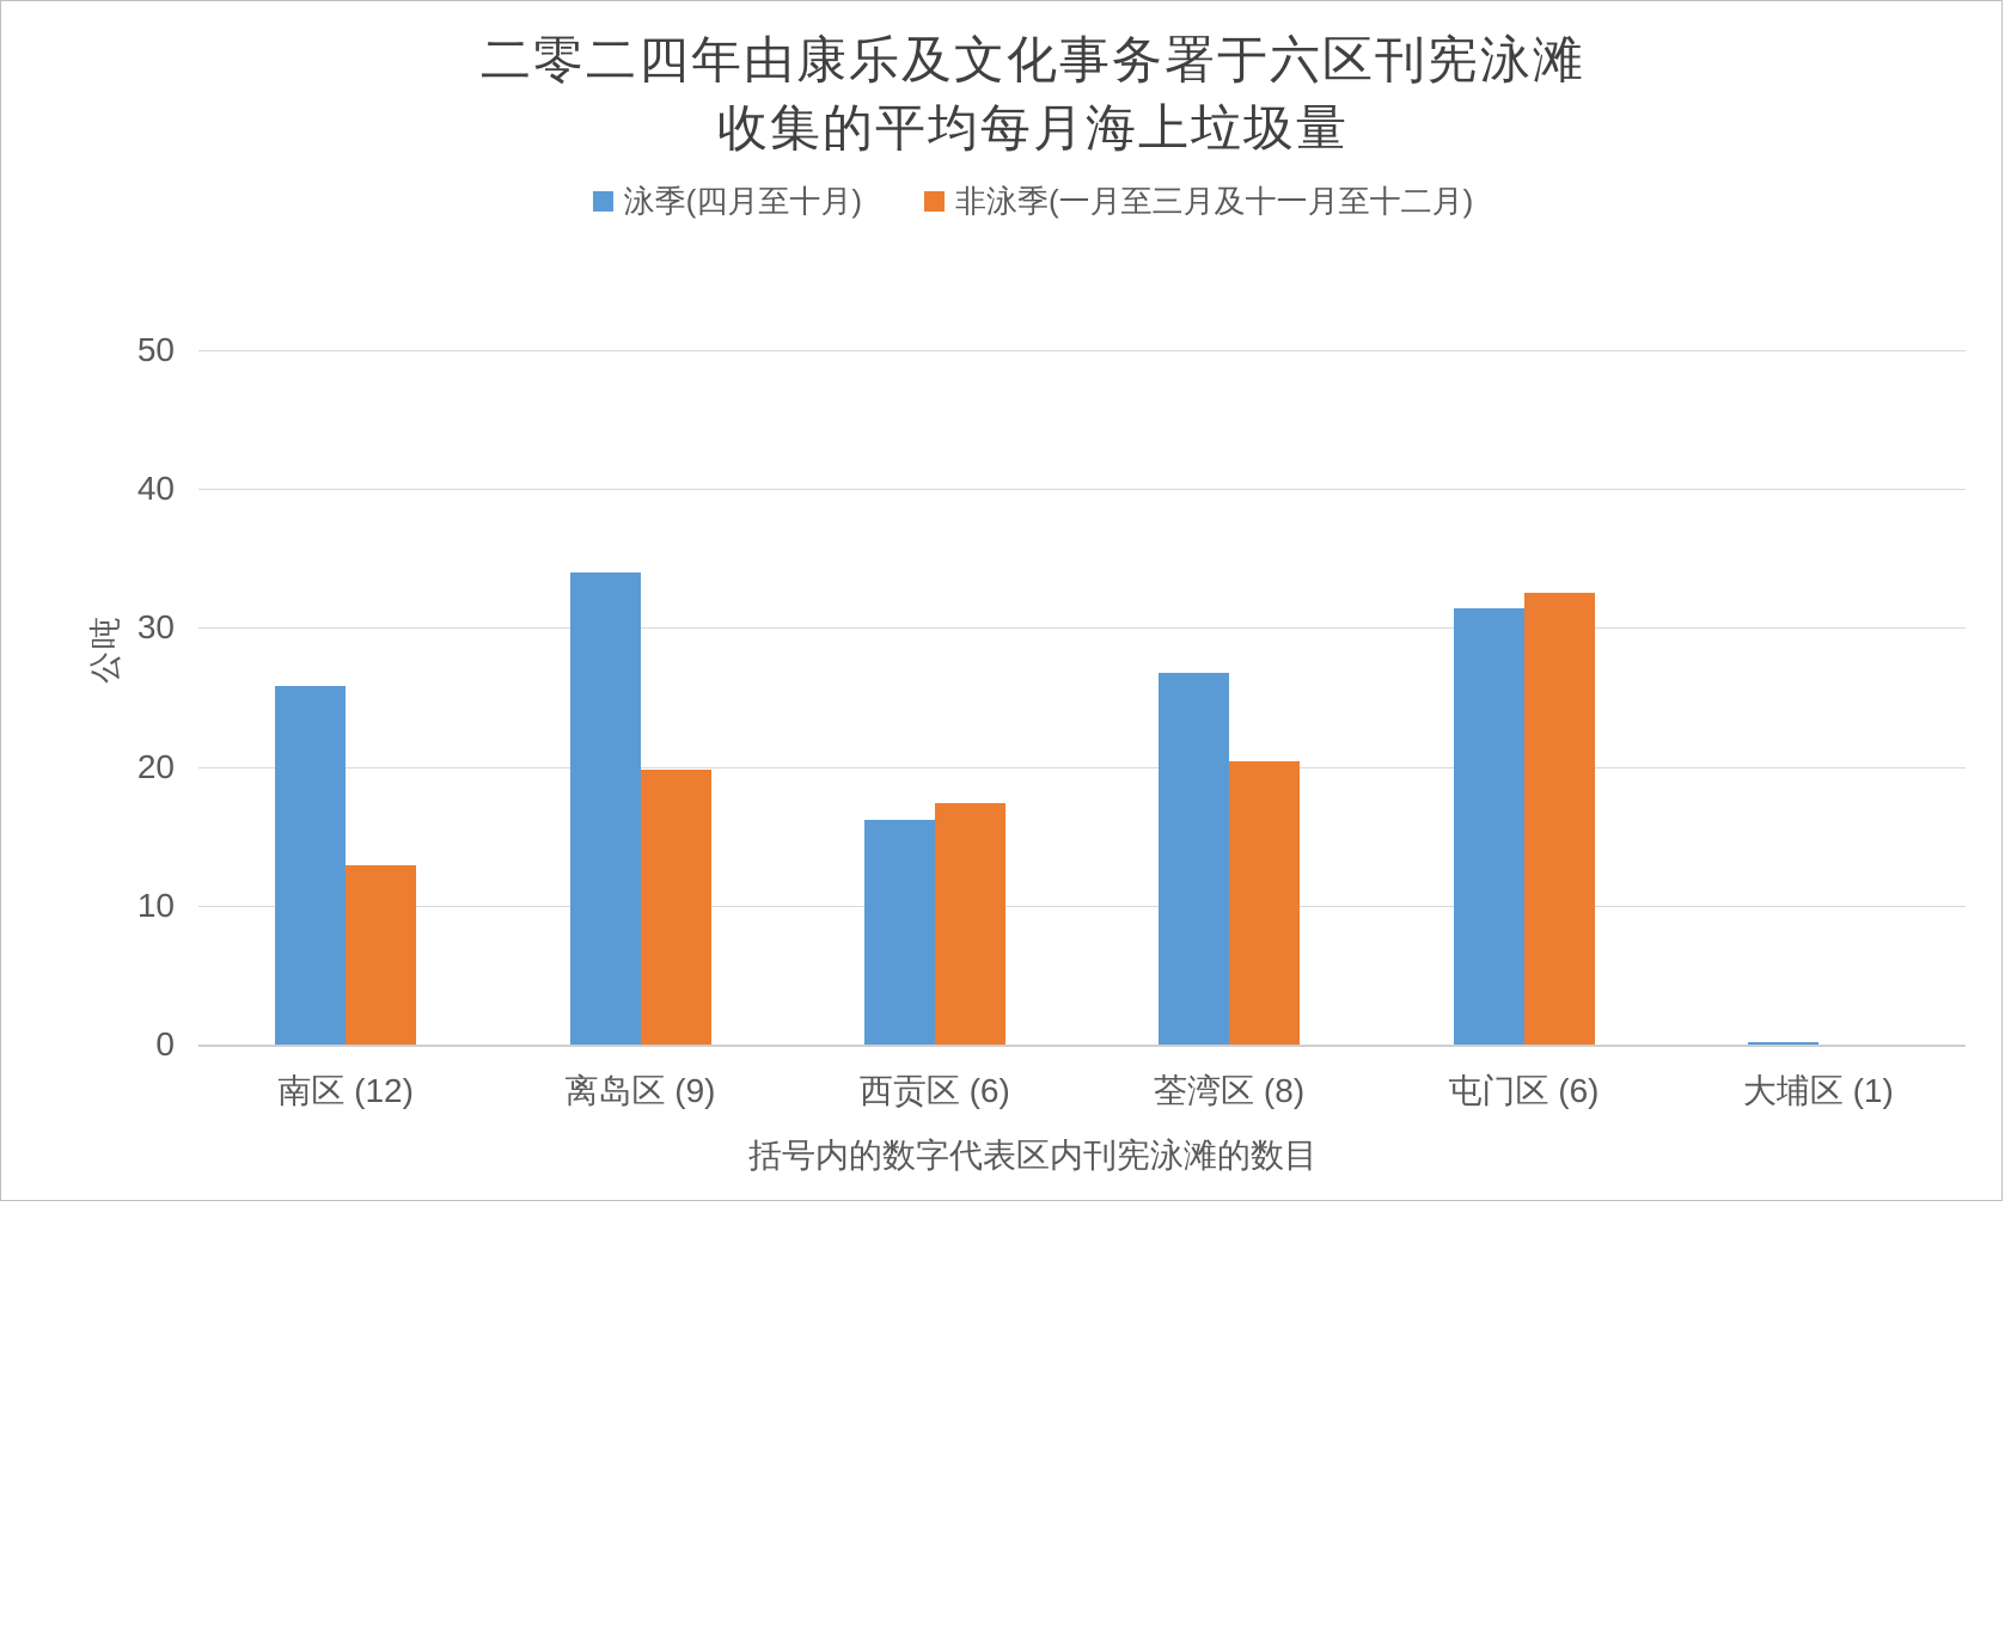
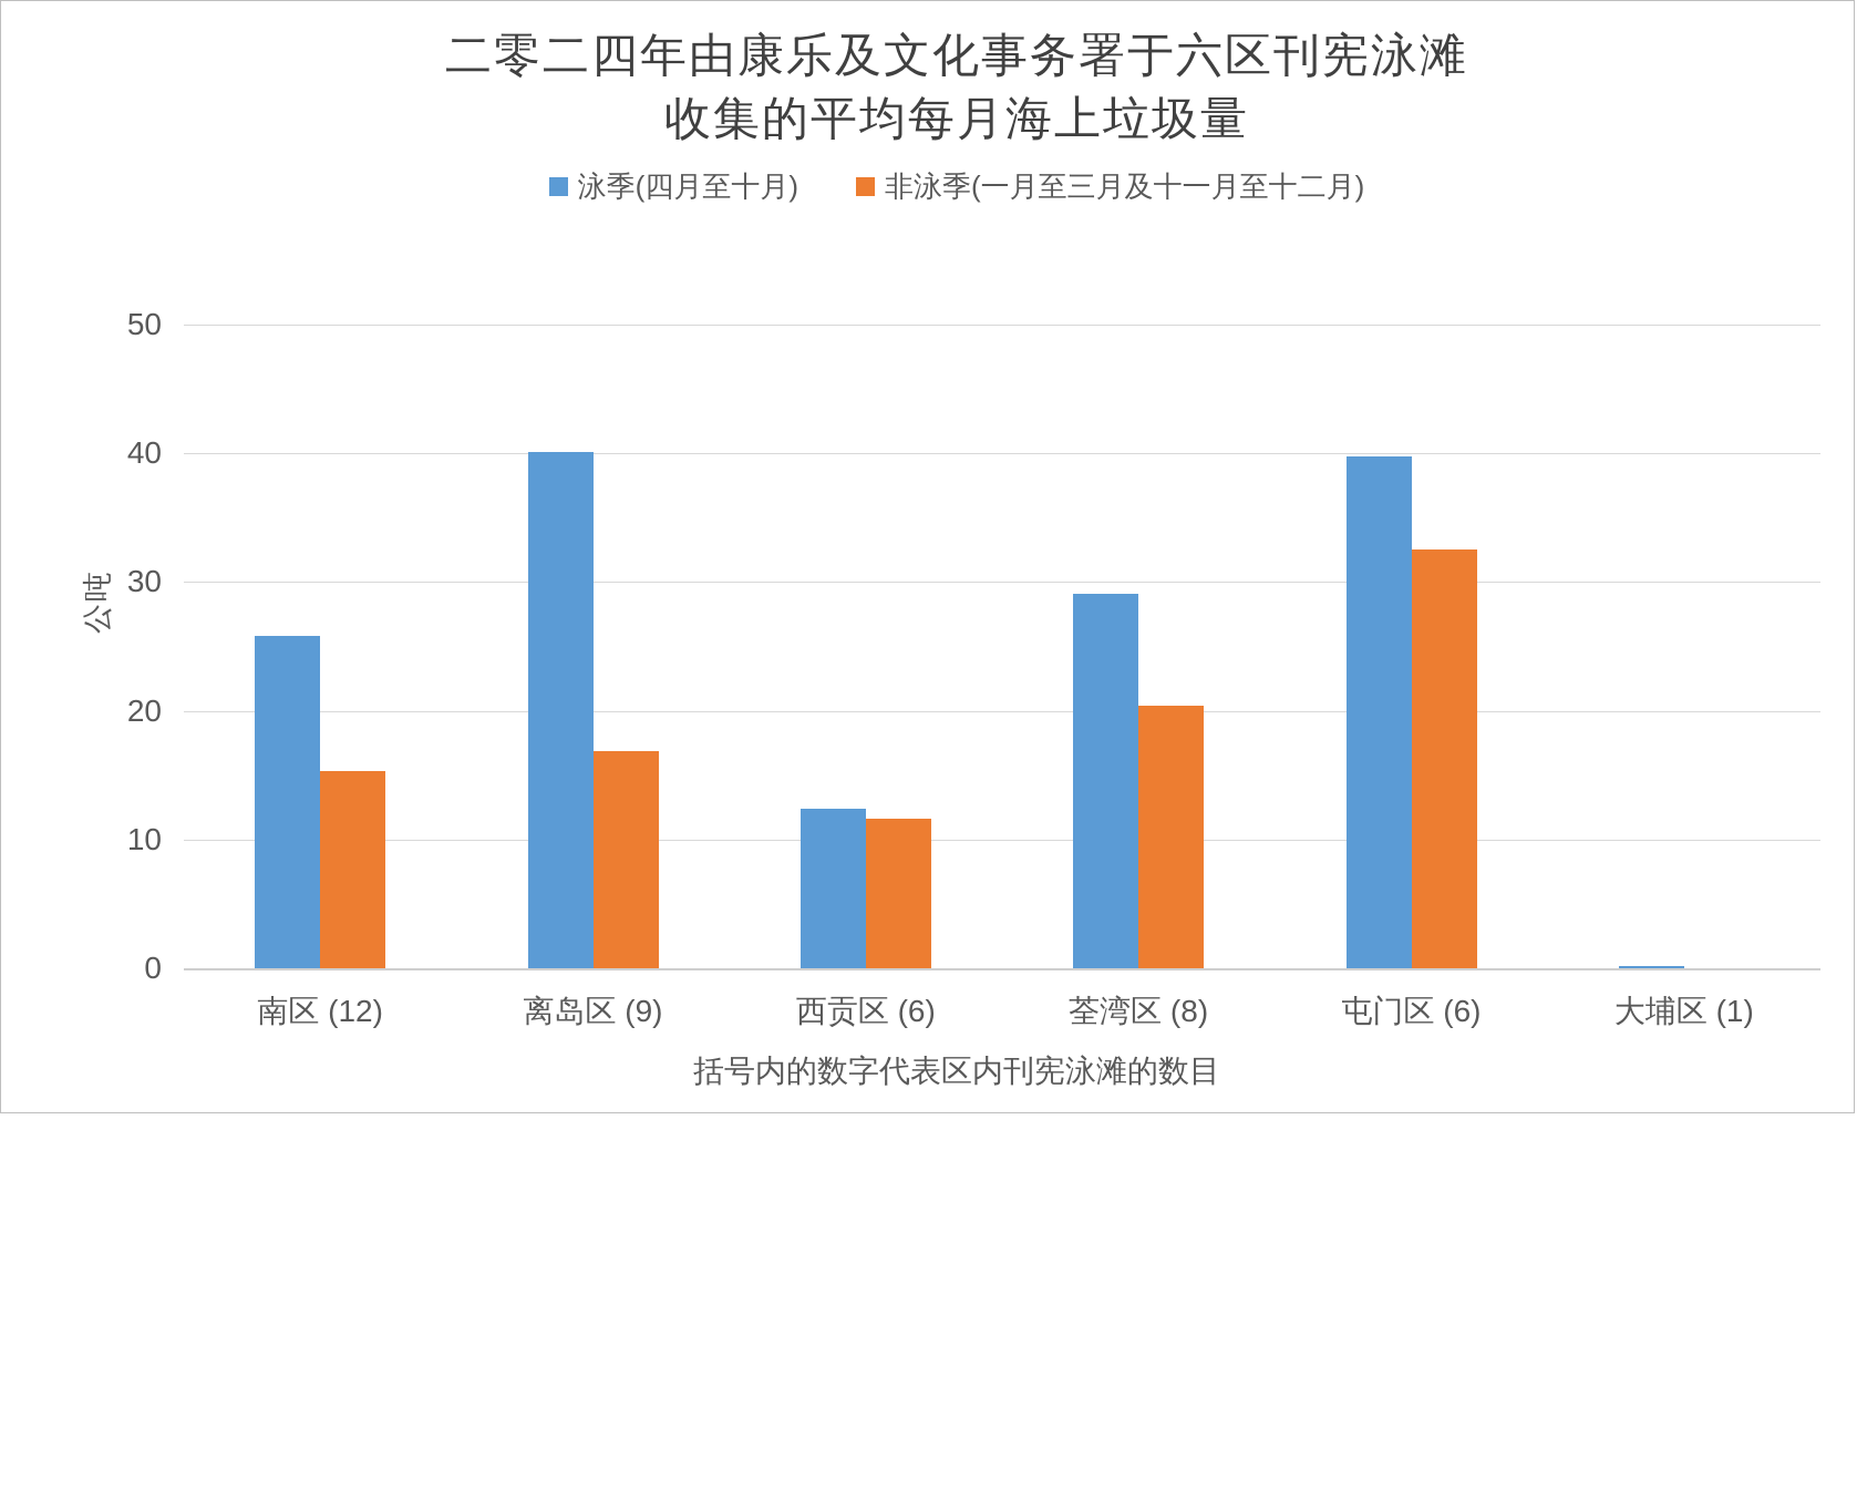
非泳季(一月至三月及十一月至十二月)/南区 (12): 12.9 -> 15.3
泳季(四月至十月)/离岛区 (9): 34.0 -> 40.1
非泳季(一月至三月及十一月至十二月)/离岛区 (9): 19.8 -> 16.9
泳季(四月至十月)/西贡区 (6): 16.2 -> 12.4
非泳季(一月至三月及十一月至十二月)/西贡区 (6): 17.4 -> 11.6
泳季(四月至十月)/荃湾区 (8): 26.8 -> 29.1
泳季(四月至十月)/屯门区 (6): 31.4 -> 39.8
